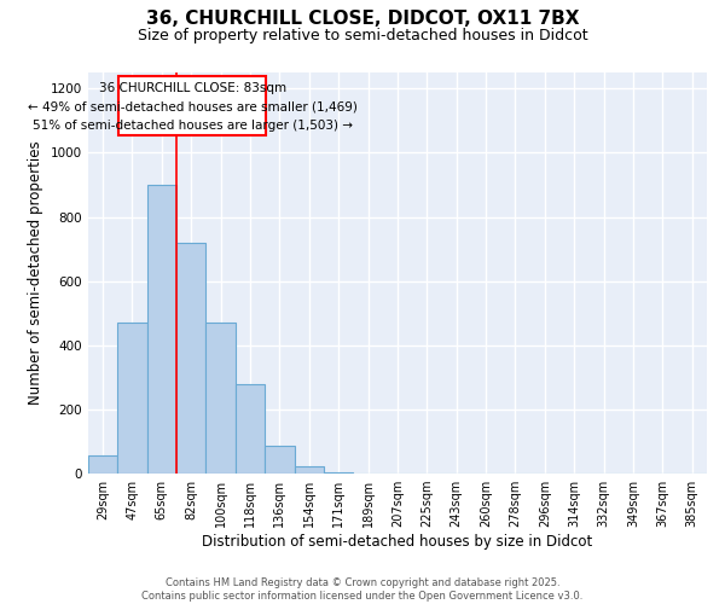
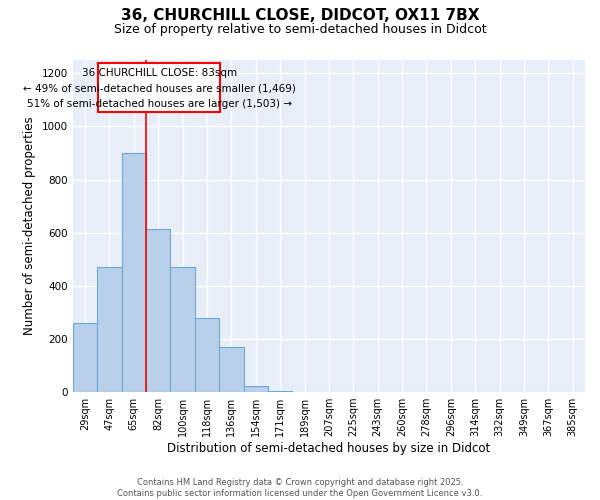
29sqm: 57 -> 260
82sqm: 720 -> 615
136sqm: 88 -> 170
